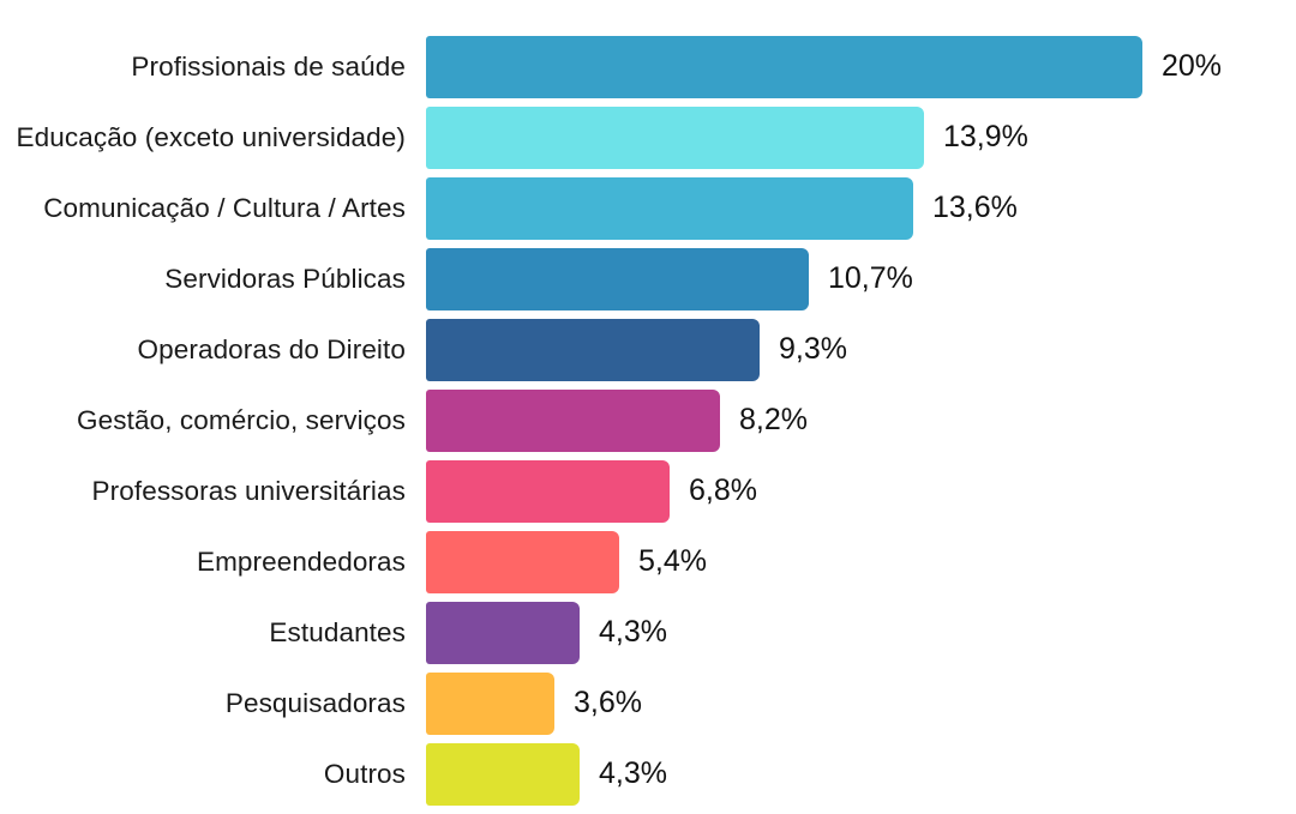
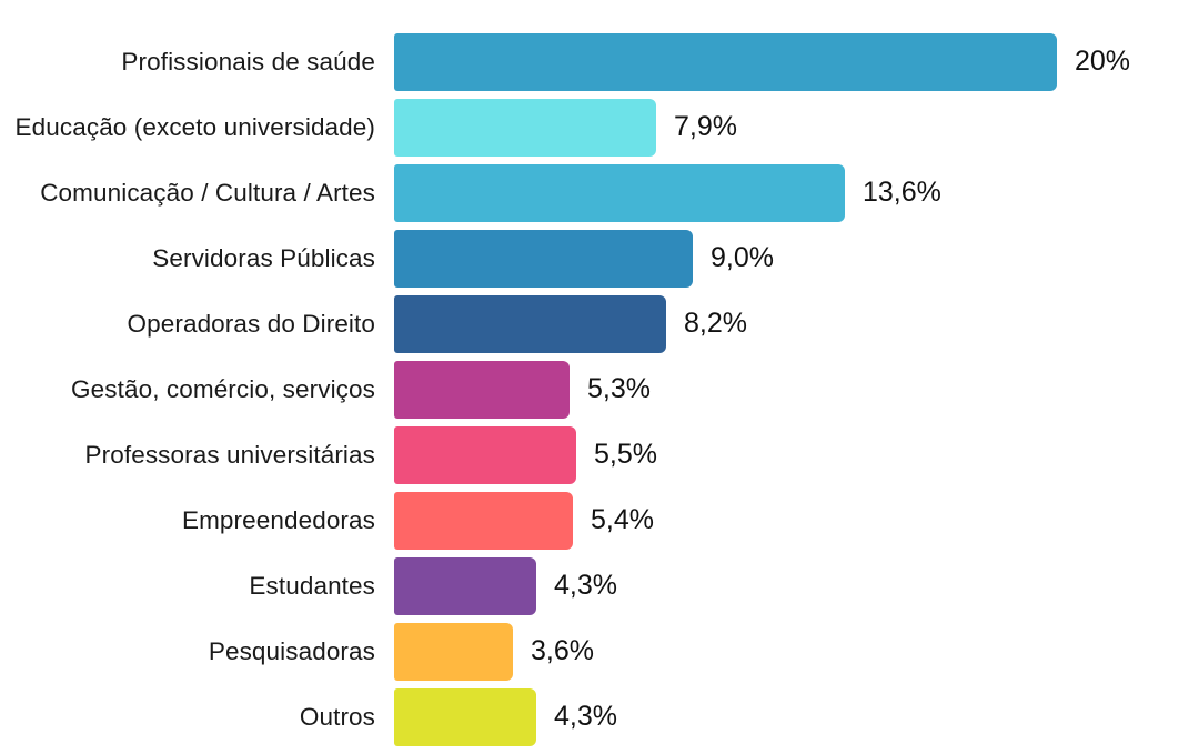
Educação (exceto universidade): 13,9% -> 7,9%
Servidoras Públicas: 10,7% -> 9,0%
Operadoras do Direito: 9,3% -> 8,2%
Gestão, comércio, serviços: 8,2% -> 5,3%
Professoras universitárias: 6,8% -> 5,5%
